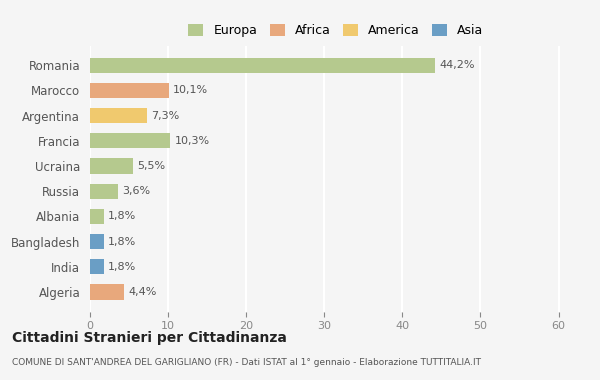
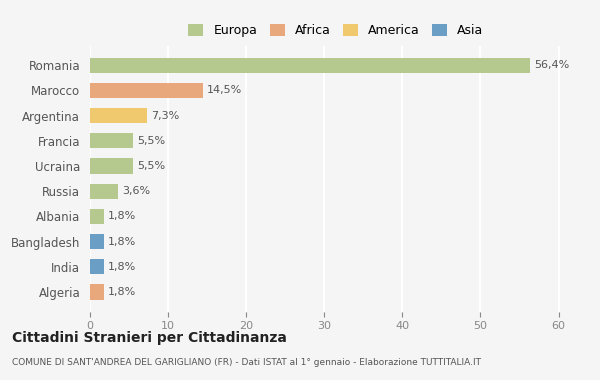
Romania: 44,2% -> 56,4%
Marocco: 10,1% -> 14,5%
Francia: 10,3% -> 5,5%
Algeria: 4,4% -> 1,8%
